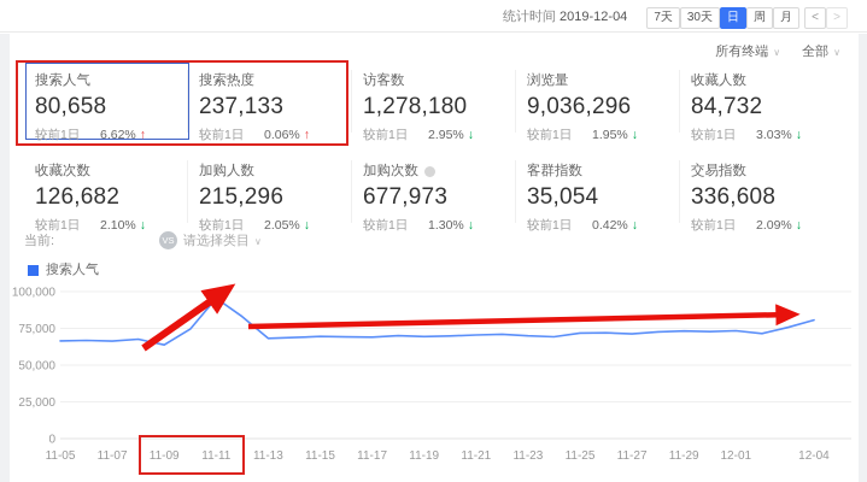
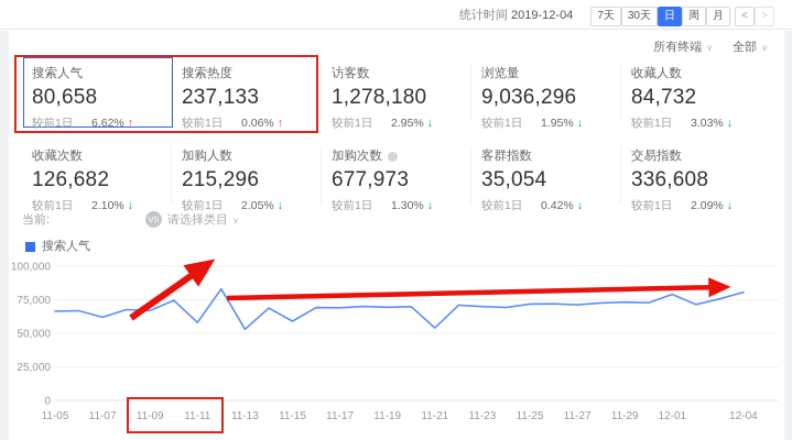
11-07: 66000 -> 62000
11-09: 64000 -> 67000
11-11: 96000 -> 58000
11-13: 68000 -> 53000
11-15: 70000 -> 59000
11-21: 70000 -> 54000
12-01: 73000 -> 79000
